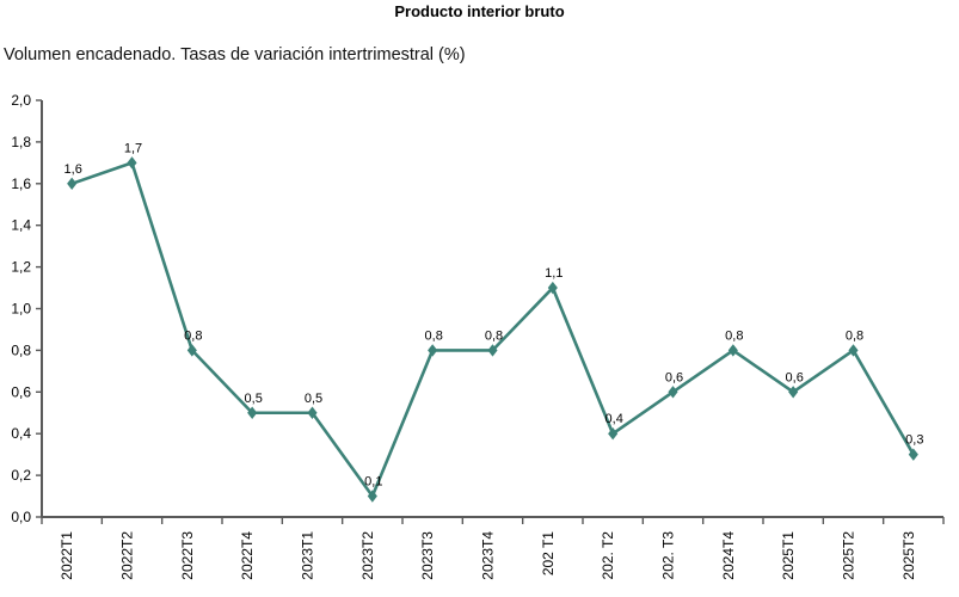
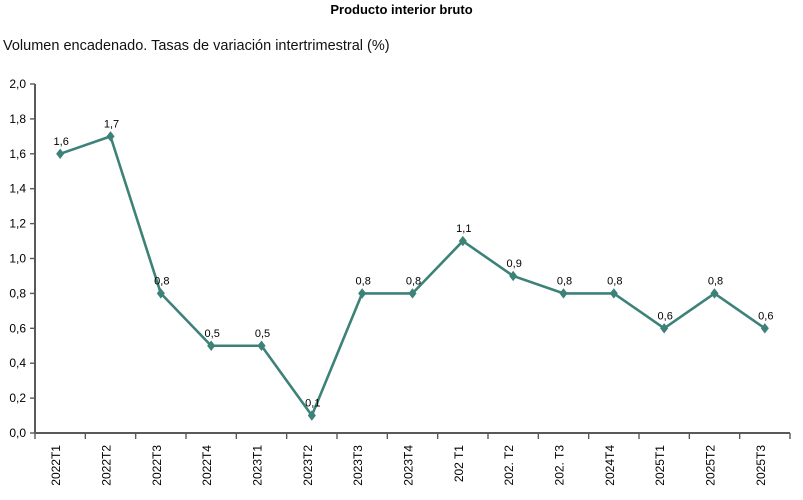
202. T2: 0,4 -> 0,9
202. T3: 0,6 -> 0,8
2025T3: 0,3 -> 0,6
